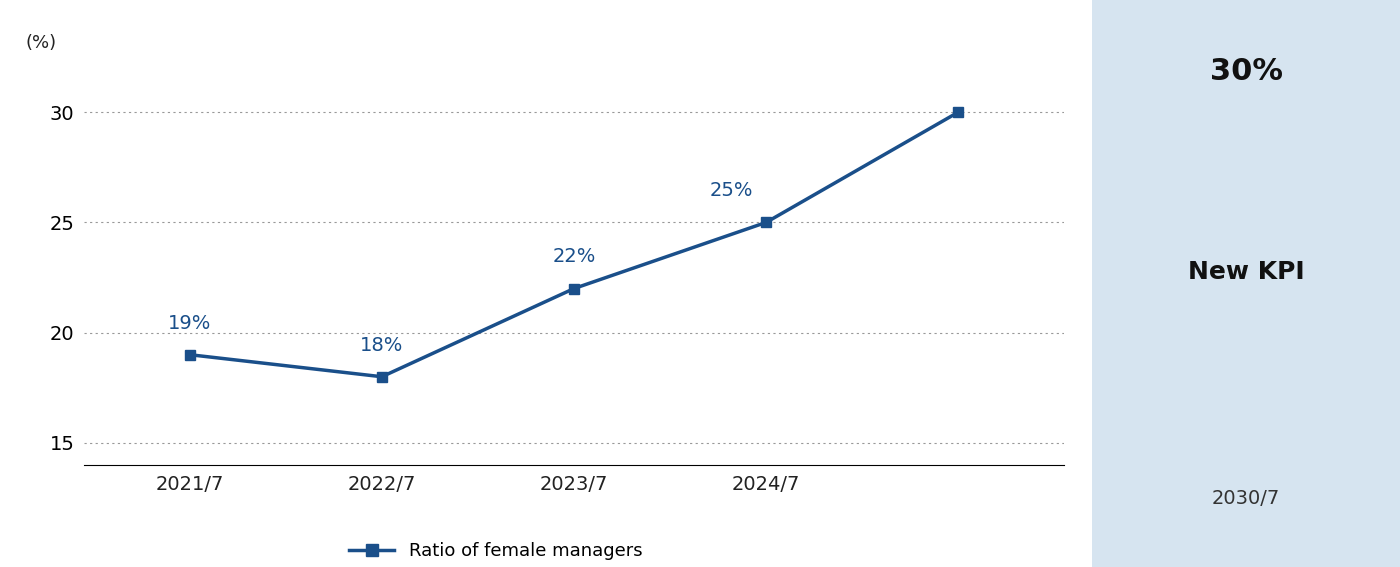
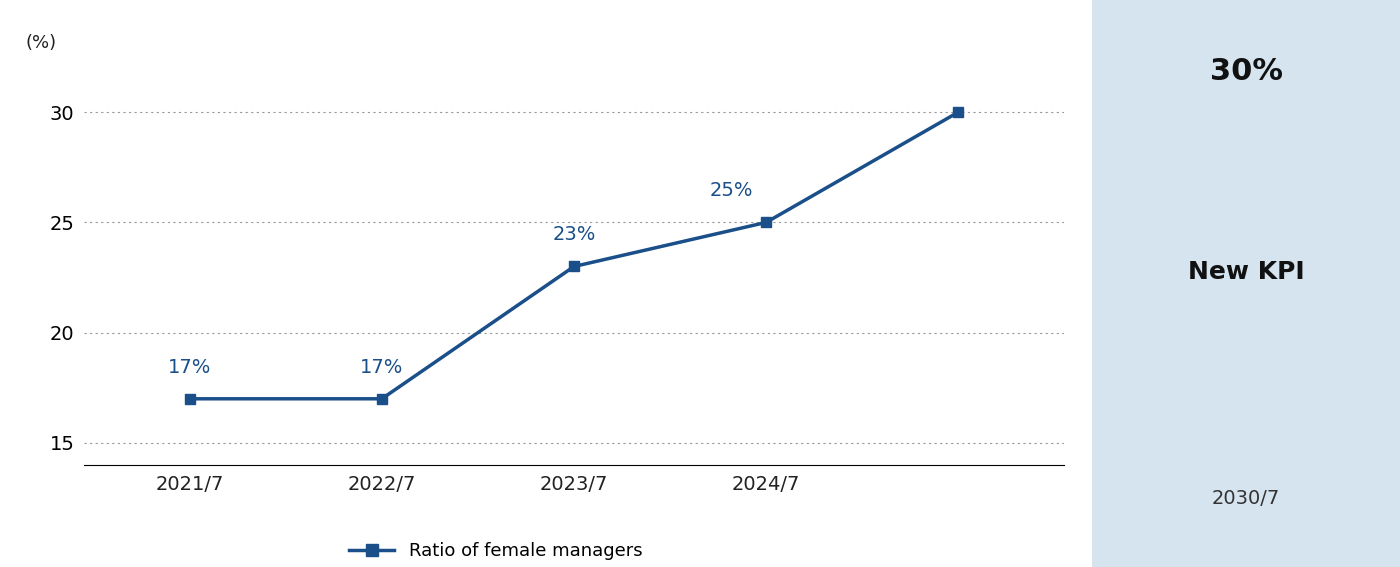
2021/7: 19% -> 17%
2022/7: 18% -> 17%
2023/7: 22% -> 23%
